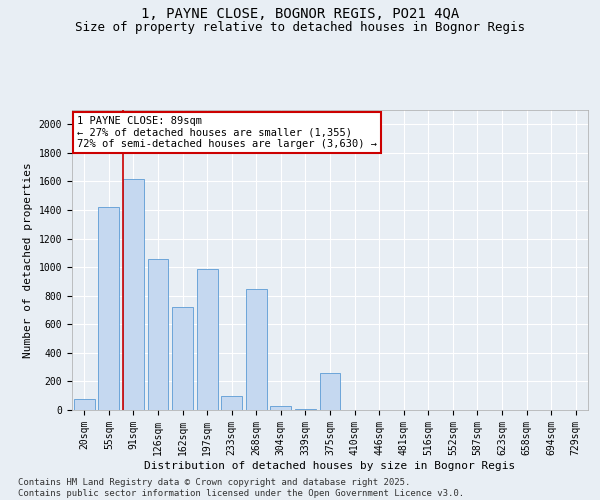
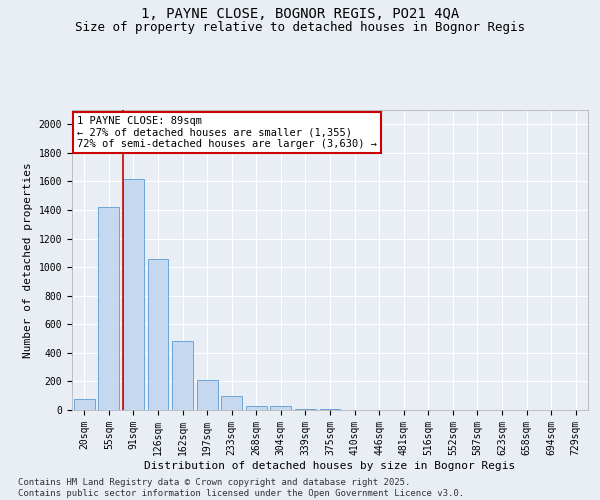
162sqm: 720 -> 480
197sqm: 990 -> 210
268sqm: 850 -> 30
375sqm: 260 -> 0
